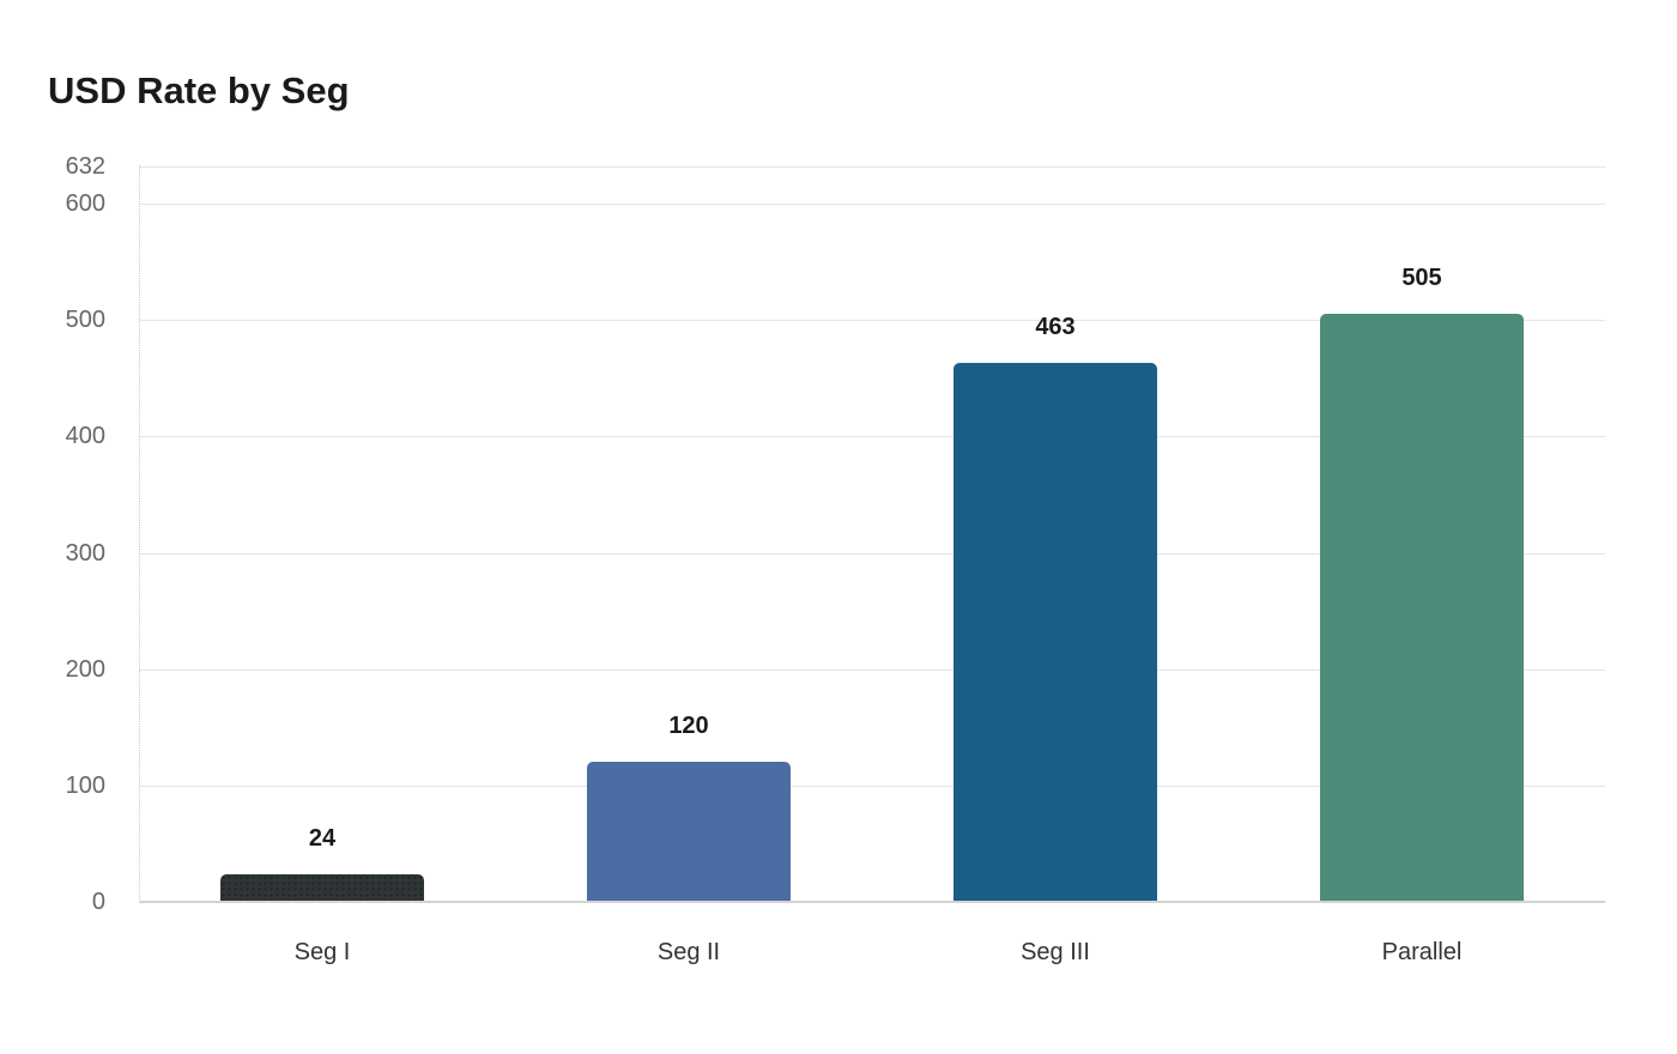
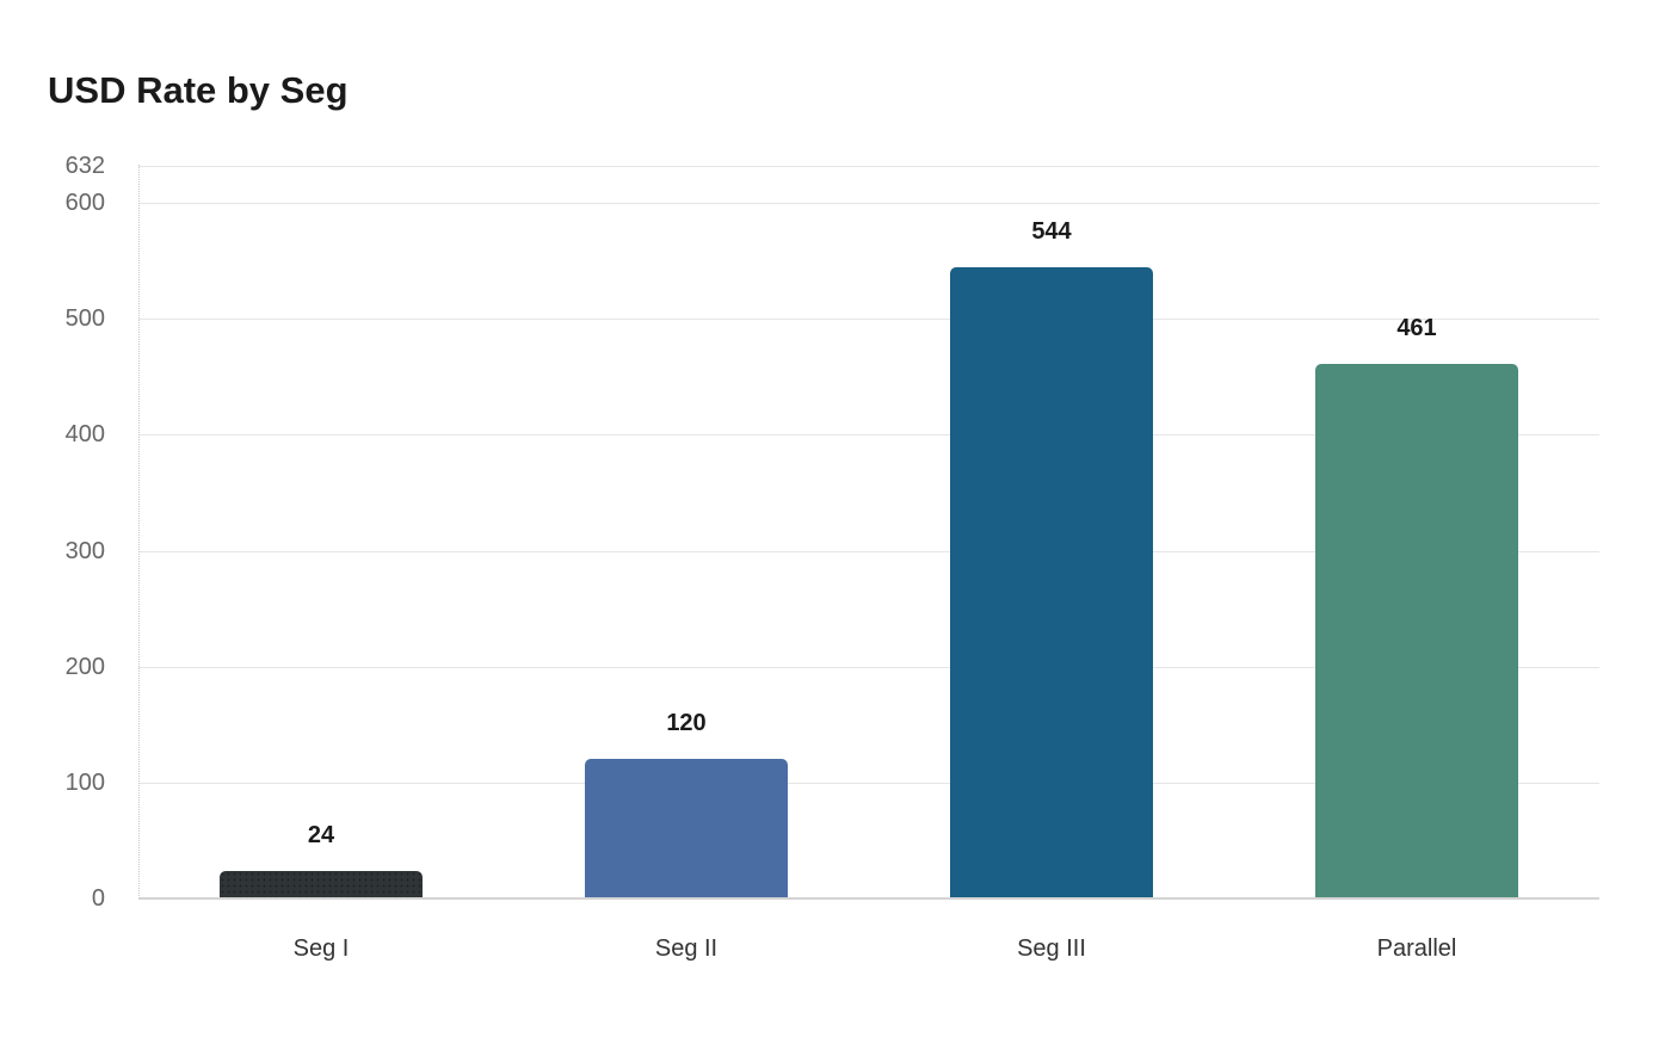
Seg III: 463 -> 544
Parallel: 505 -> 461
